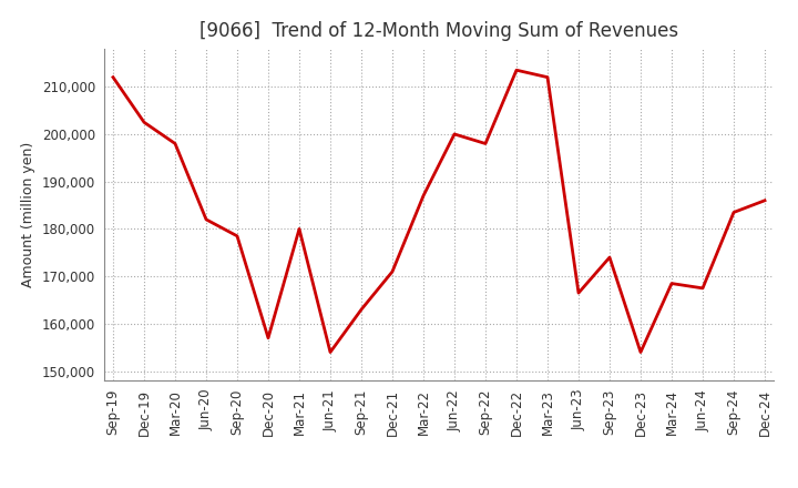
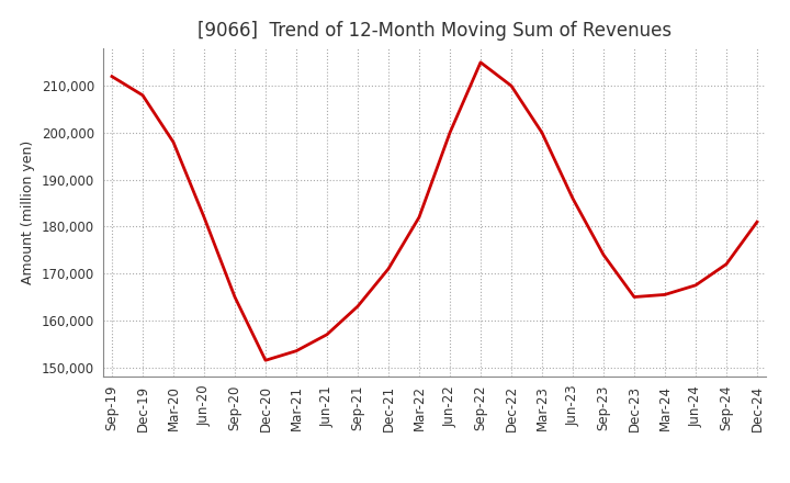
Dec-19: 202,500 -> 208,000
Sep-20: 178,500 -> 165,000
Dec-20: 157,000 -> 151,500
Mar-21: 180,000 -> 153,500
Jun-21: 154,000 -> 157,000
Mar-22: 187,000 -> 182,000
Sep-22: 198,000 -> 215,000
Dec-22: 213,500 -> 210,000
Mar-23: 212,000 -> 200,000
Jun-23: 166,500 -> 186,000
Dec-23: 154,000 -> 165,000
Mar-24: 168,500 -> 165,500
Sep-24: 183,500 -> 172,000
Dec-24: 186,000 -> 181,000
